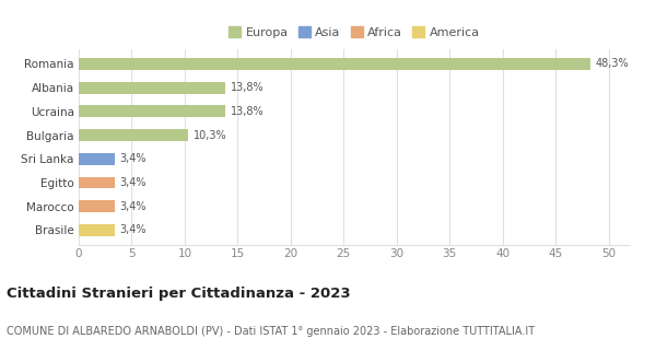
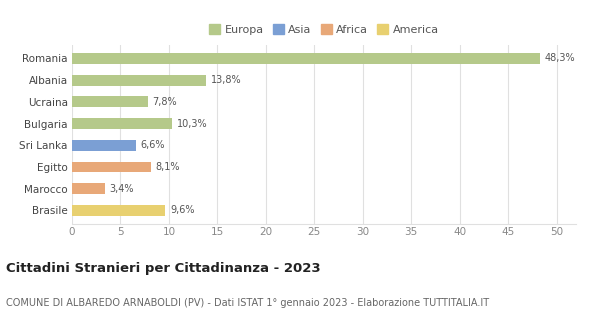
Ucraina: 13,8% -> 7,8%
Sri Lanka: 3,4% -> 6,6%
Egitto: 3,4% -> 8,1%
Brasile: 3,4% -> 9,6%
